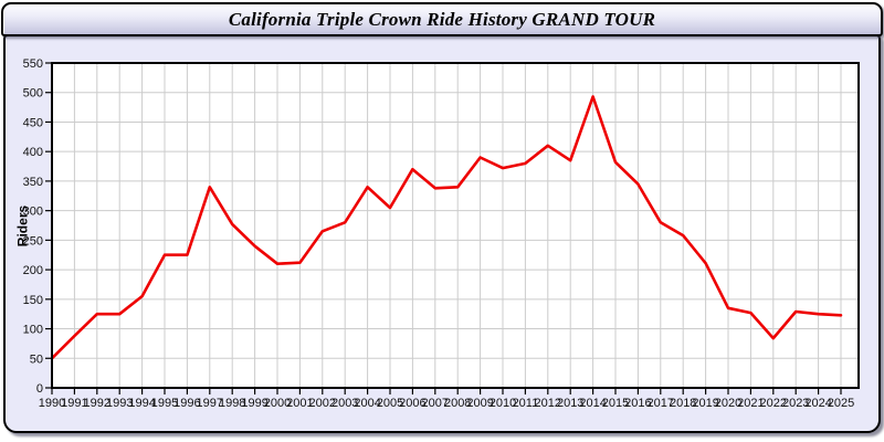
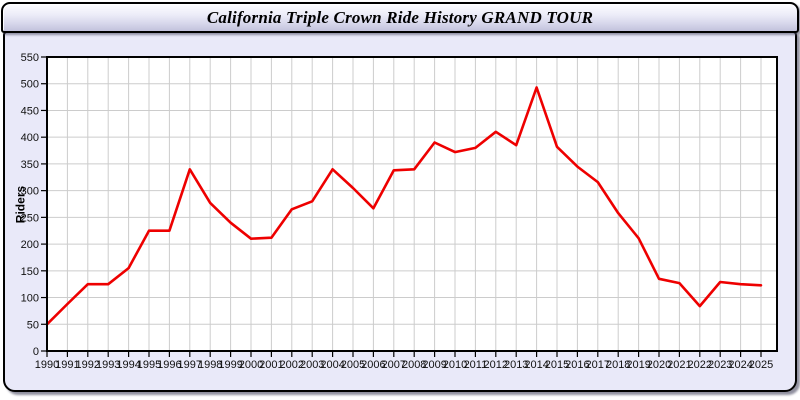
2006: 370 -> 270
2017: 280 -> 320
